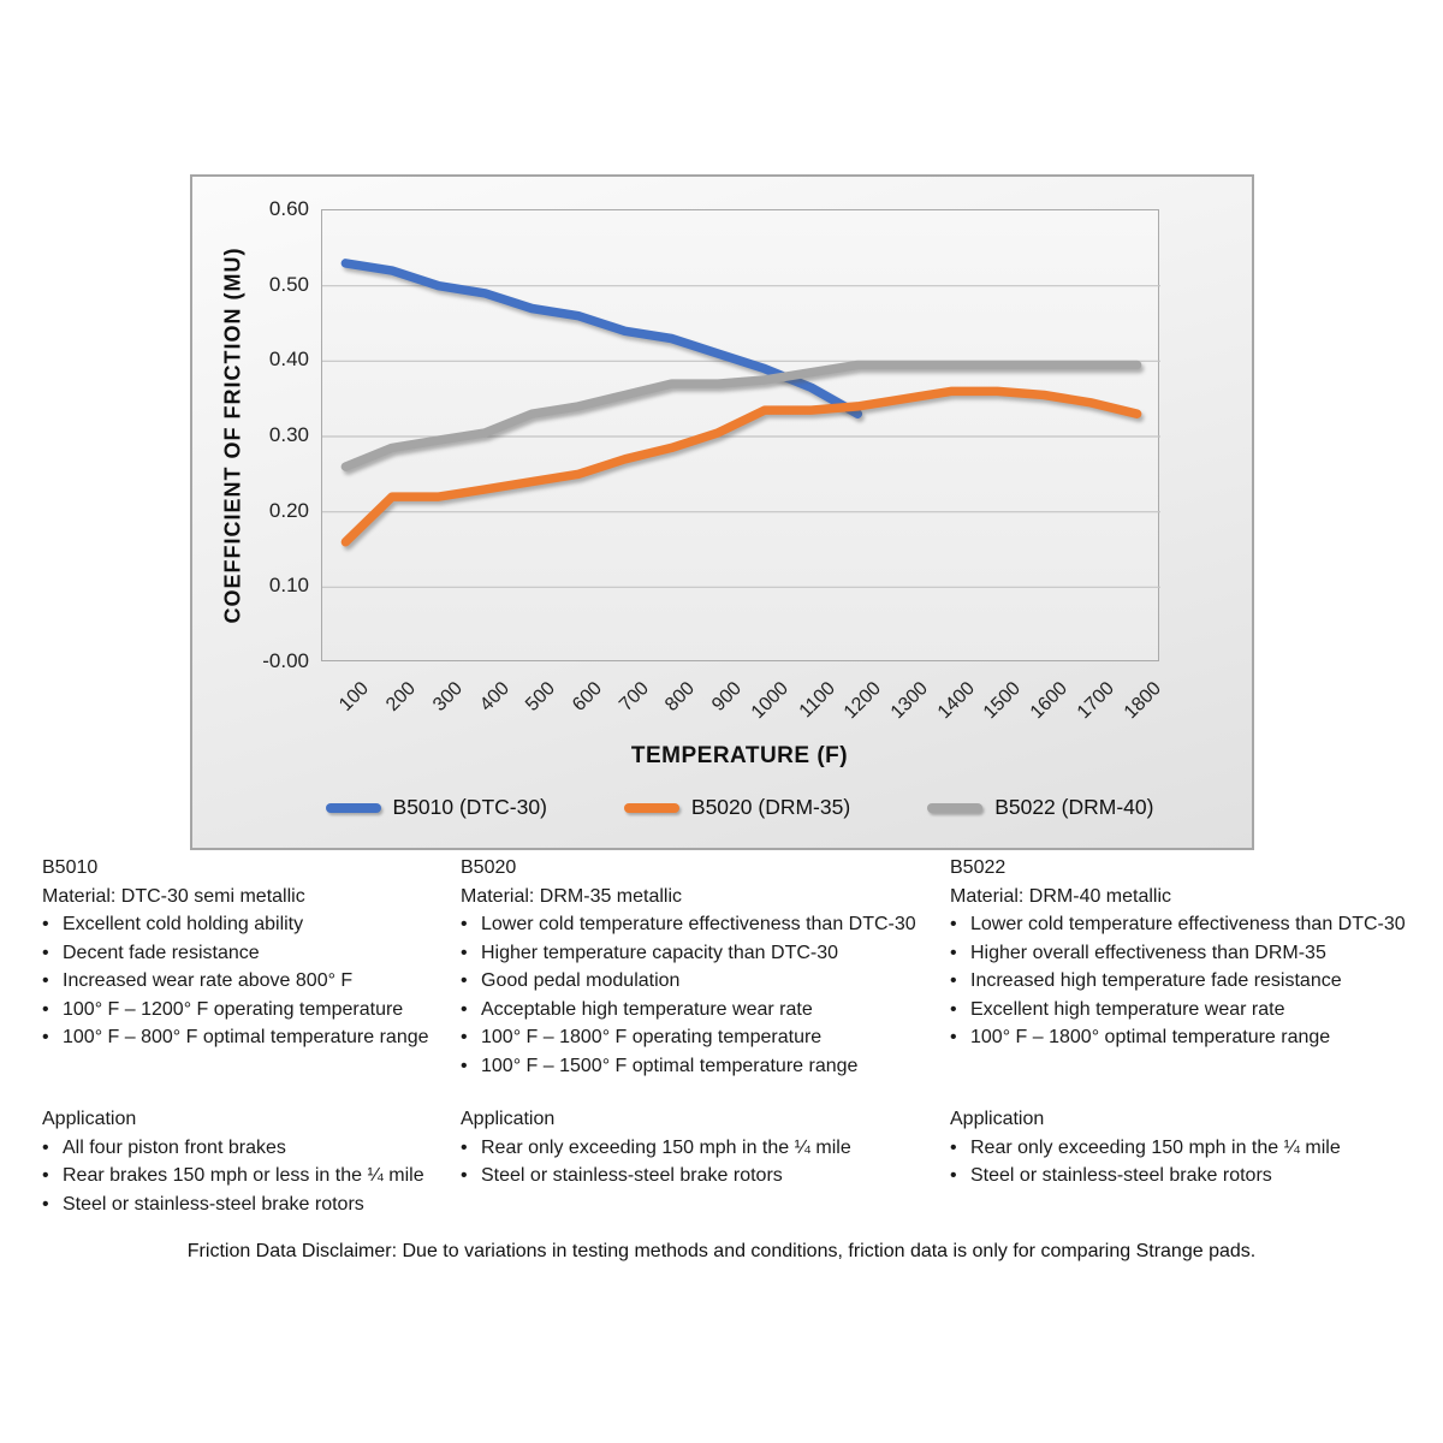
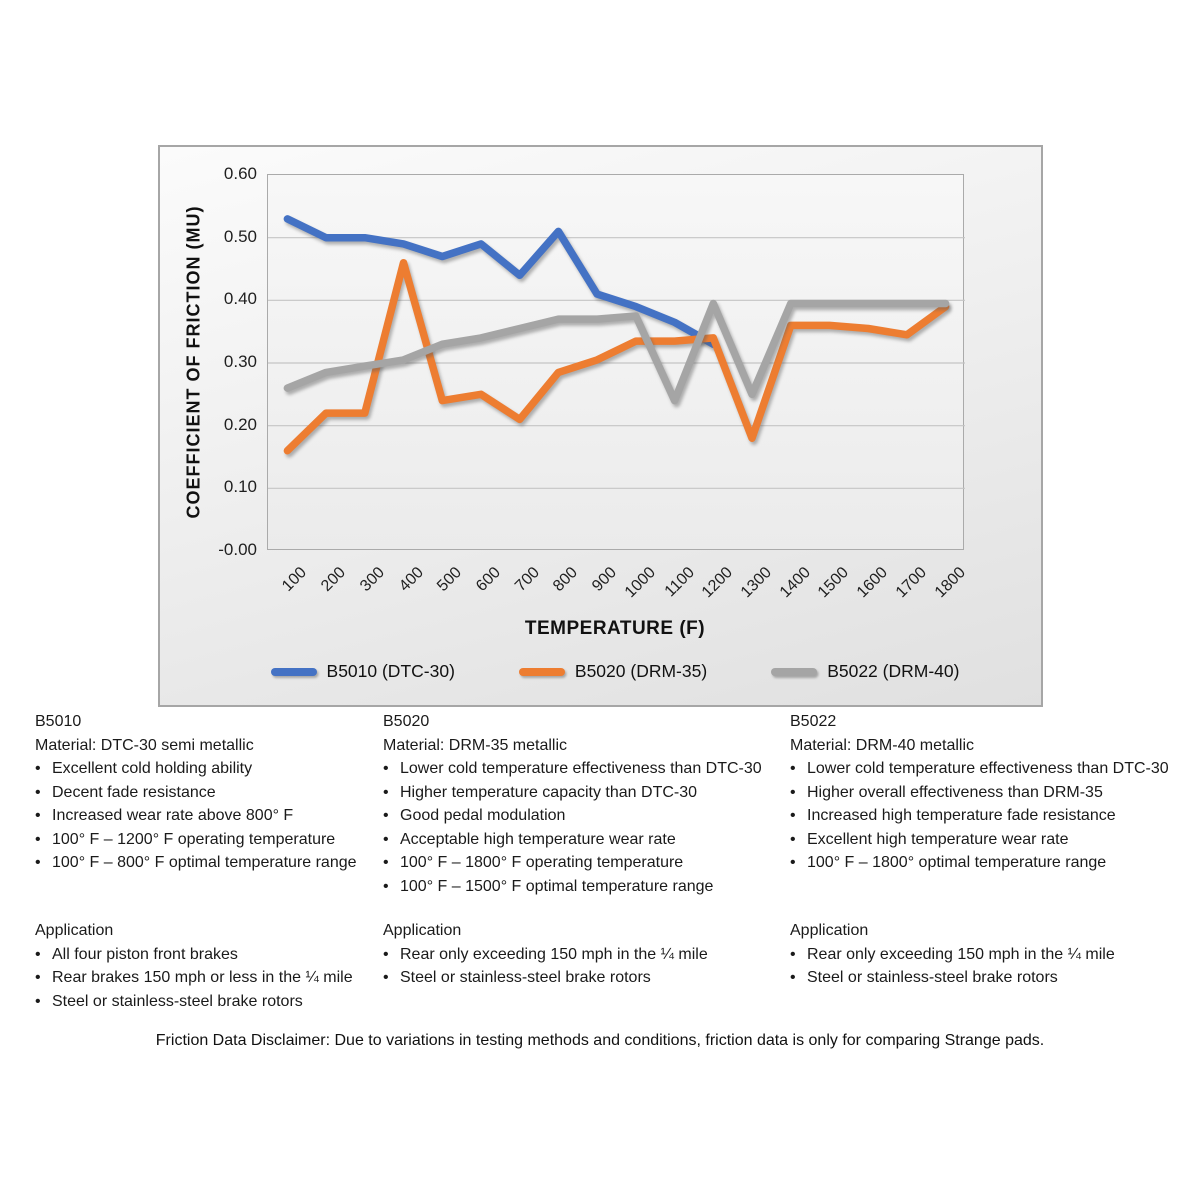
B5010 (DTC-30)/200: 0.52 -> 0.50
B5020 (DRM-35)/400: 0.23 -> 0.46
B5010 (DTC-30)/600: 0.46 -> 0.49
B5020 (DRM-35)/700: 0.27 -> 0.21
B5010 (DTC-30)/800: 0.43 -> 0.51
B5022 (DRM-40)/1100: 0.39 -> 0.24
B5020 (DRM-35)/1300: 0.35 -> 0.18
B5022 (DRM-40)/1300: 0.40 -> 0.25
B5020 (DRM-35)/1800: 0.33 -> 0.39
